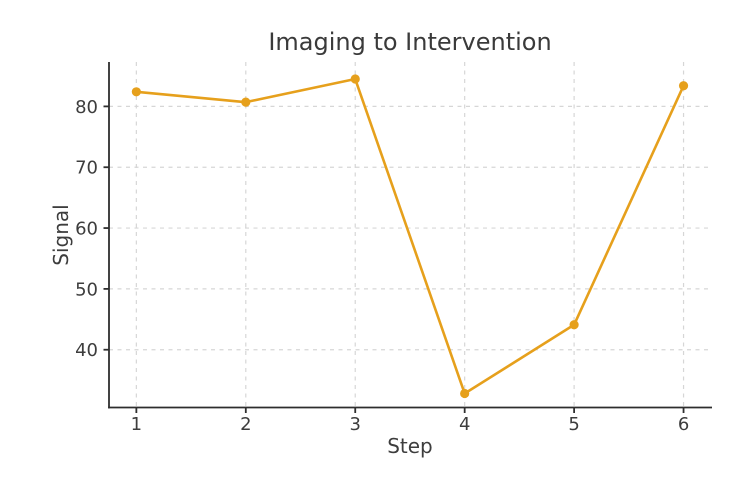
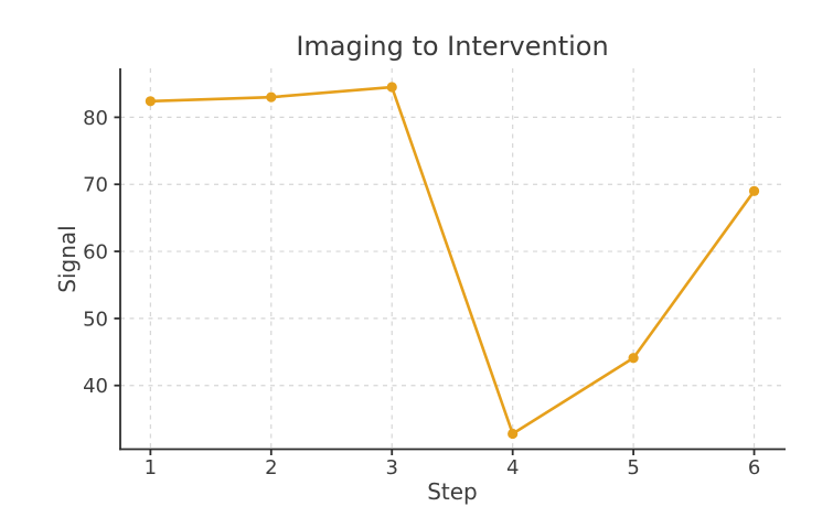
2: 81 -> 83
6: 83 -> 69
